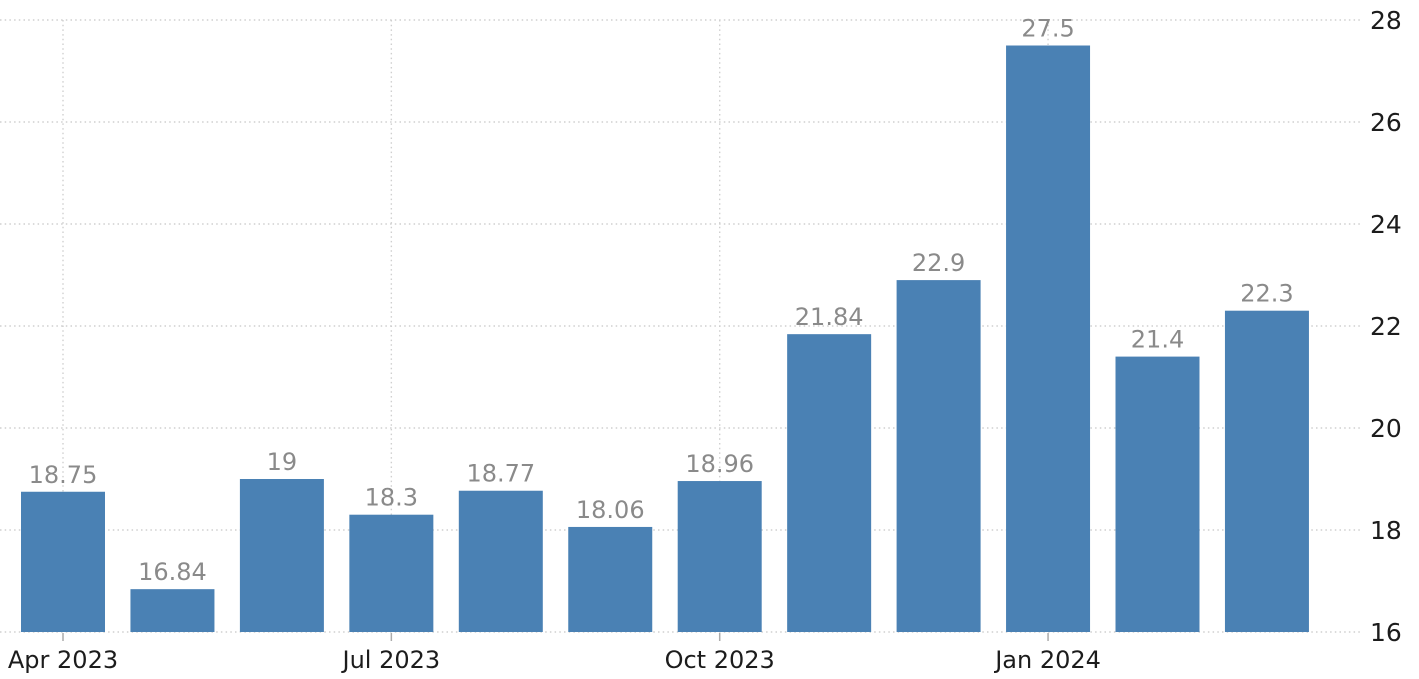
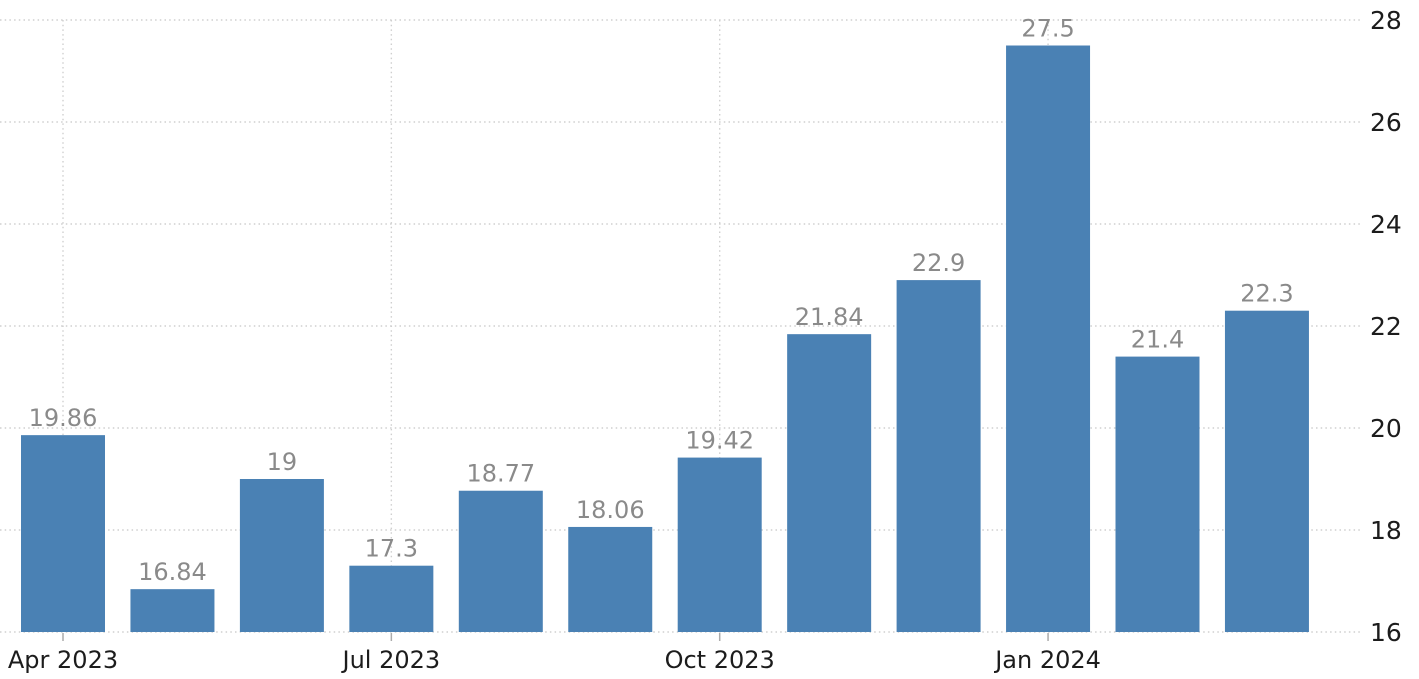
Apr 2023: 18.75 -> 19.86
Jul 2023: 18.3 -> 17.3
Oct 2023: 18.96 -> 19.42
